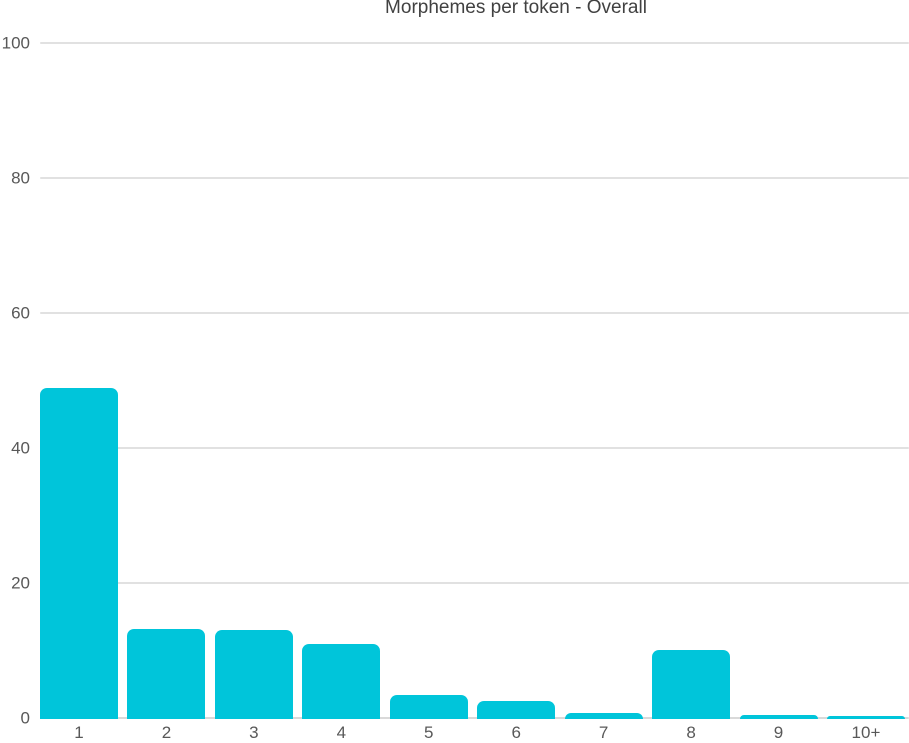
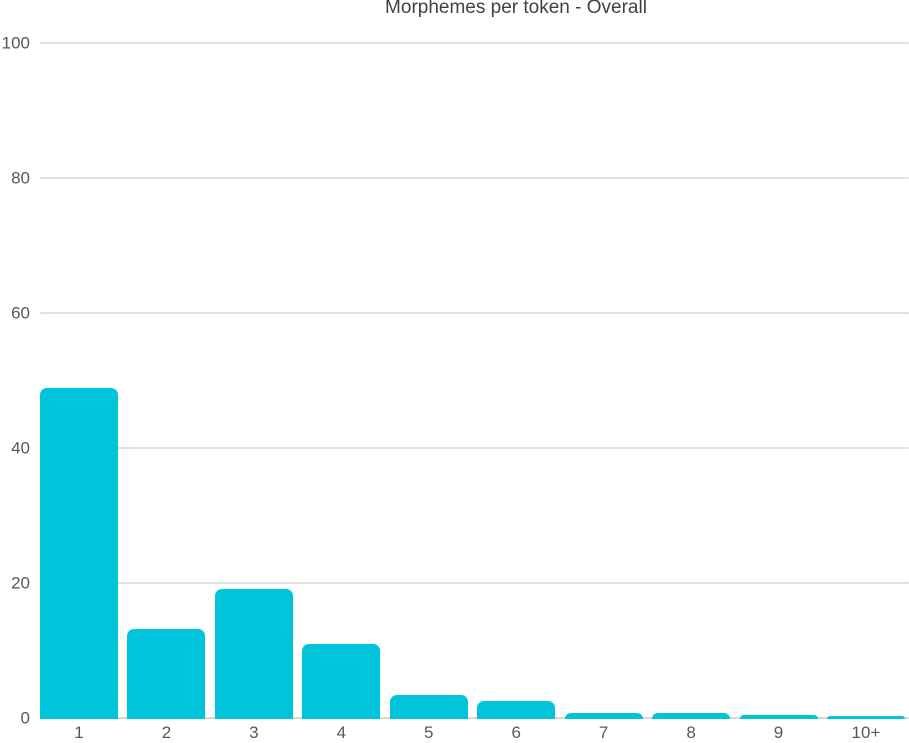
3: 13 -> 19
8: 10 -> 1
